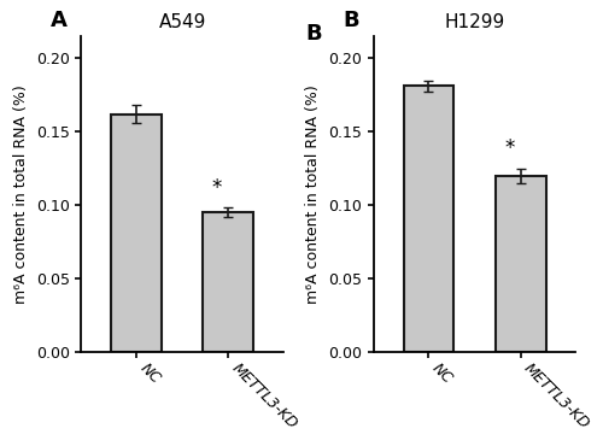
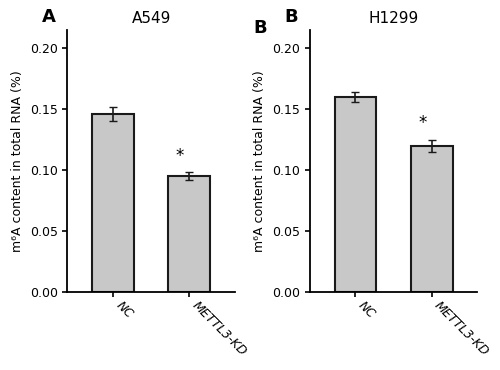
A549/NC: 0.162 -> 0.146
H1299/NC: 0.181 -> 0.160
